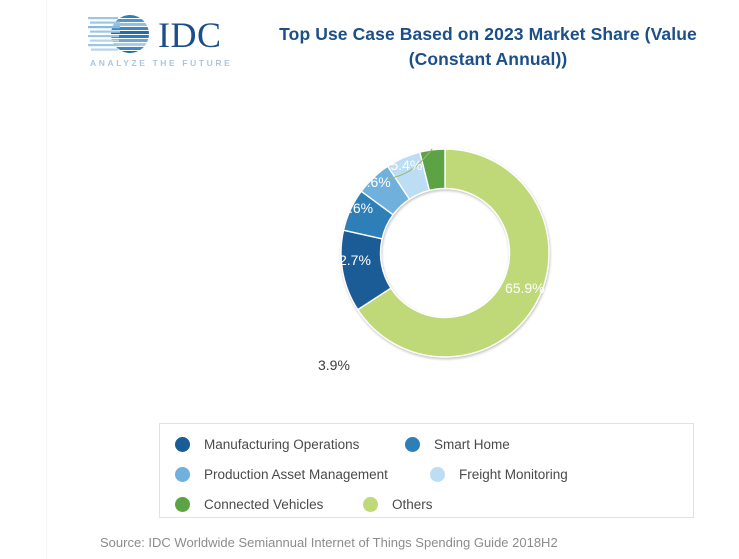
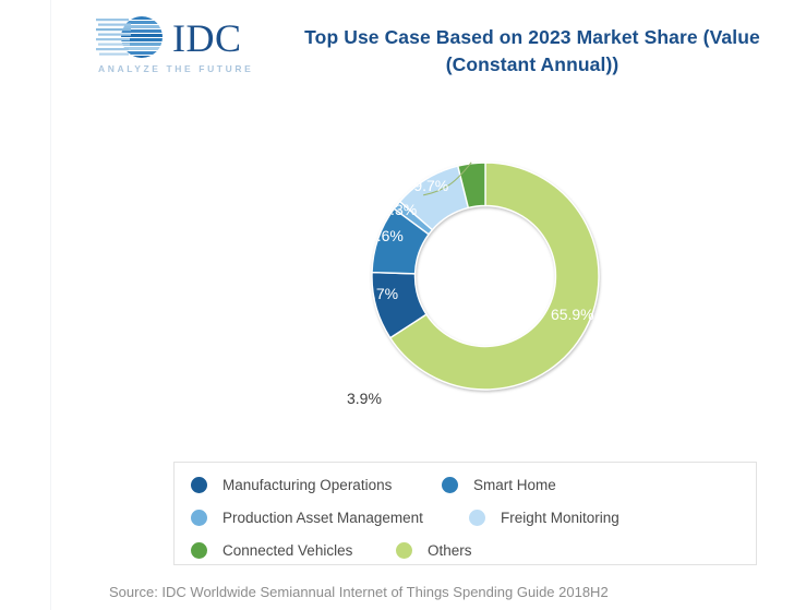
Manufacturing Operations: 12.7% -> 9.7%
Smart Home: 6.6% -> 9.6%
Production Asset Management: 5.6% -> 1.3%
Freight Monitoring: 5.4% -> 9.7%
